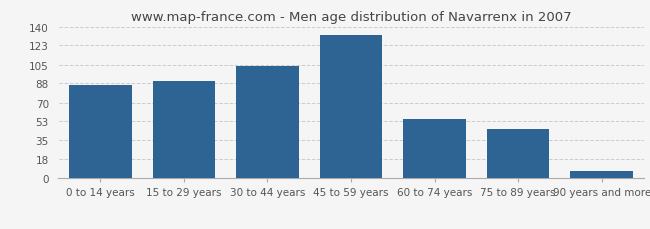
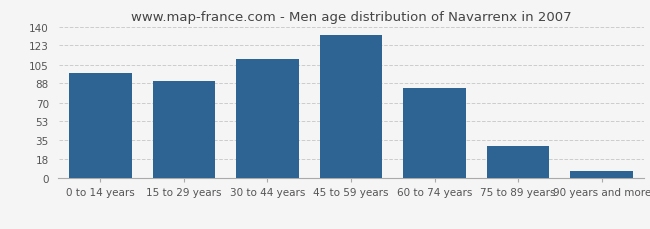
0 to 14 years: 86 -> 97
30 to 44 years: 104 -> 110
60 to 74 years: 55 -> 83
75 to 89 years: 46 -> 30
